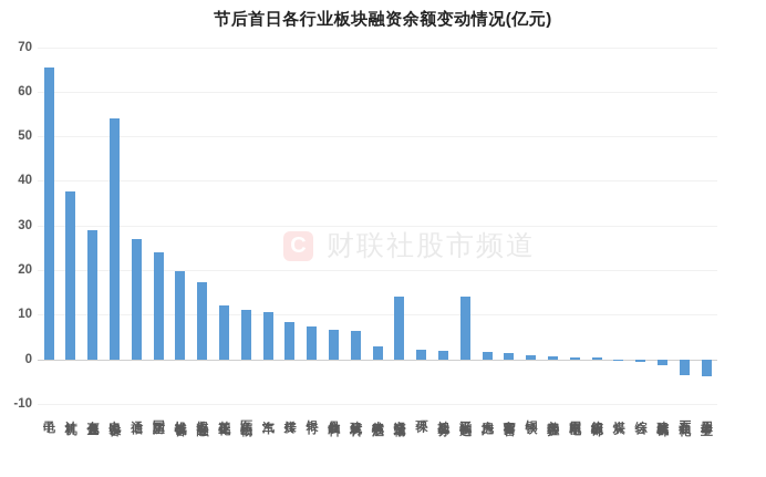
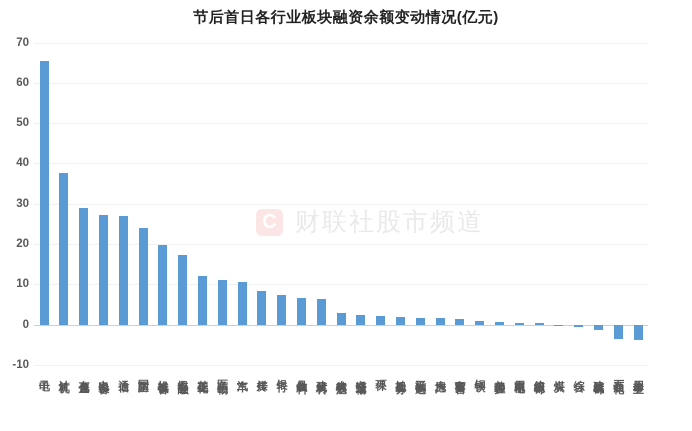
电力设备: 54 -> 27
交通运输: 14 -> 2
轻工制造: 14 -> 2
